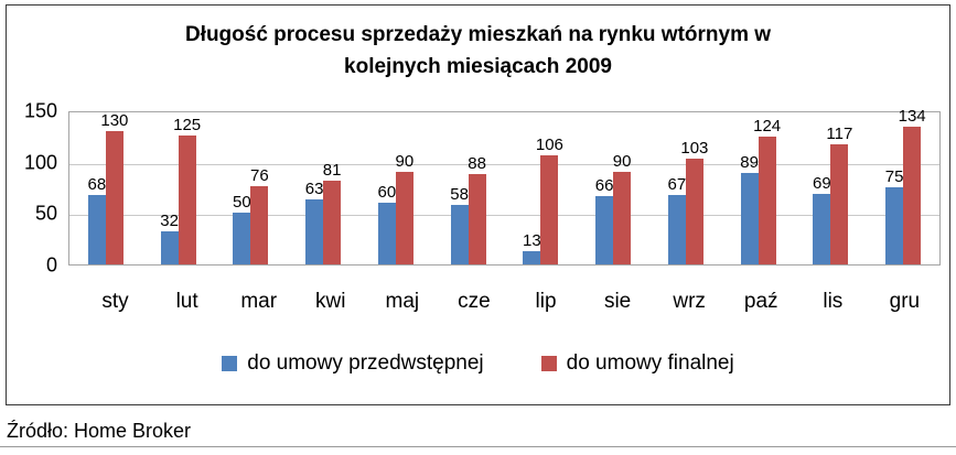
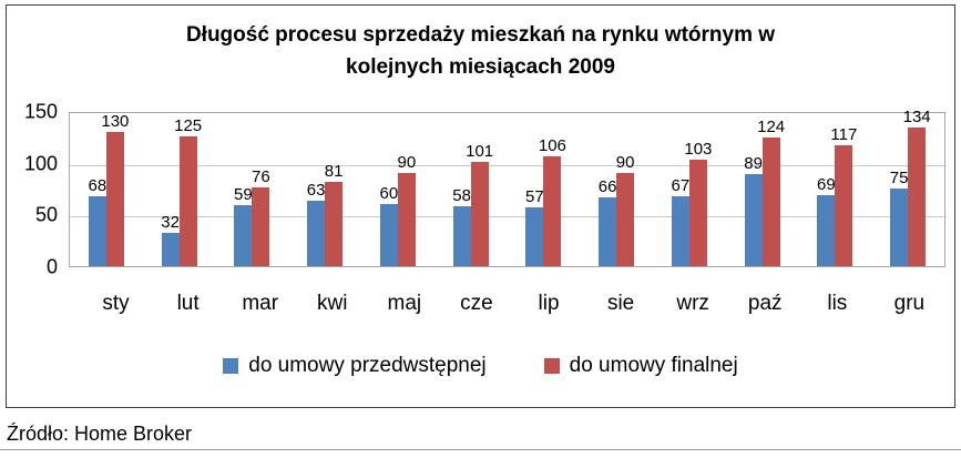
do umowy przedwstępnej/mar: 50 -> 59
do umowy finalnej/cze: 88 -> 101
do umowy przedwstępnej/lip: 13 -> 57
